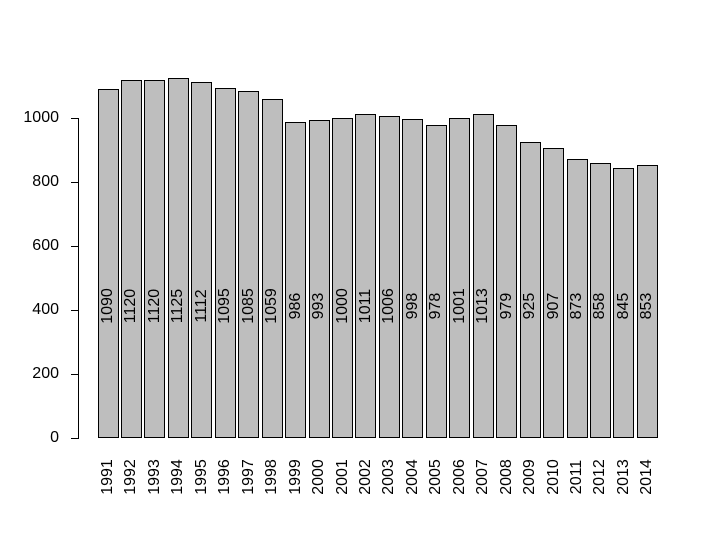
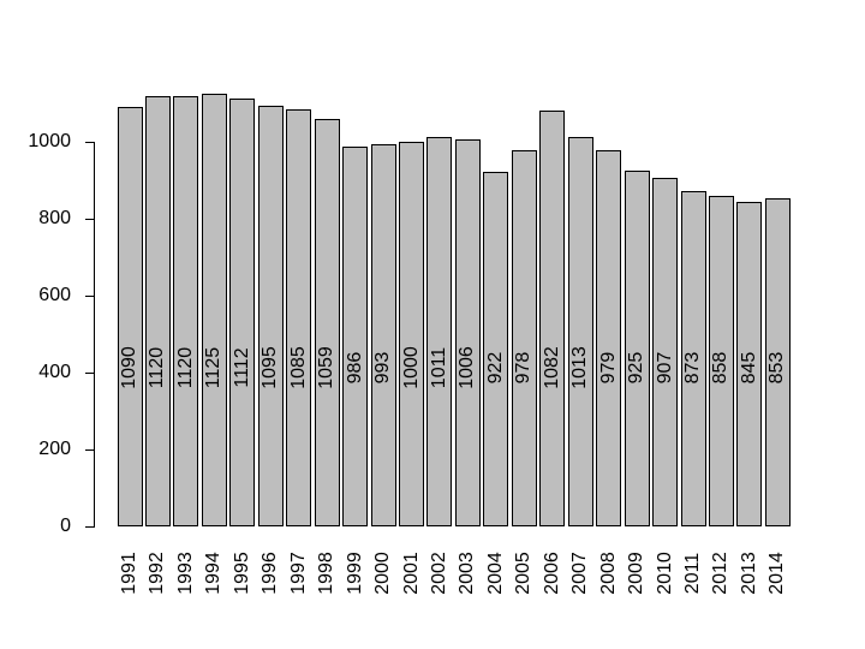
2004: 998 -> 922
2006: 1001 -> 1082
